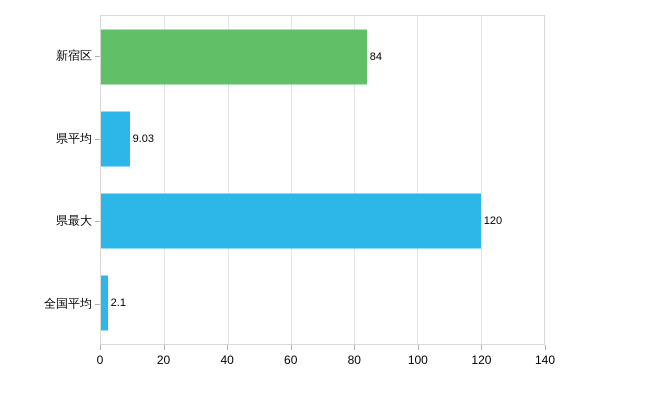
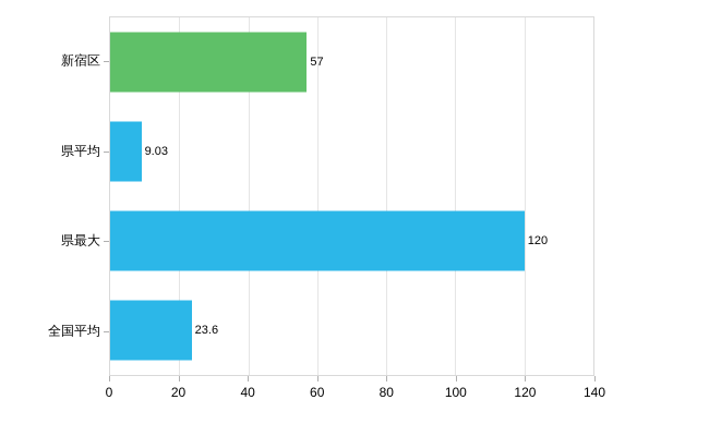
新宿区: 84 -> 57
全国平均: 2.1 -> 23.6
